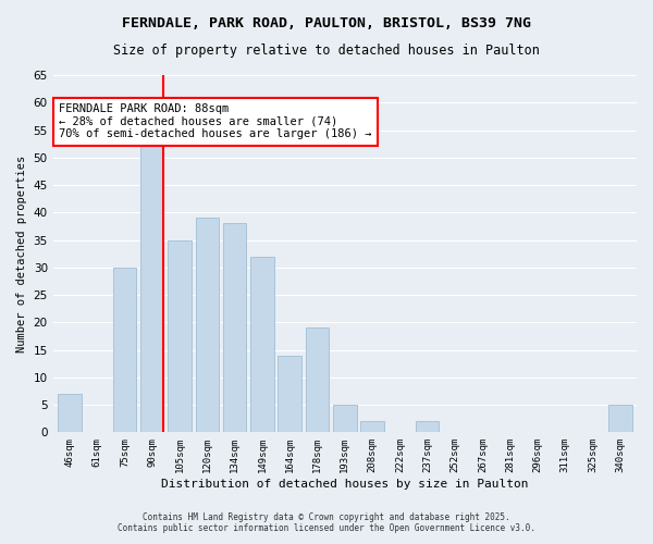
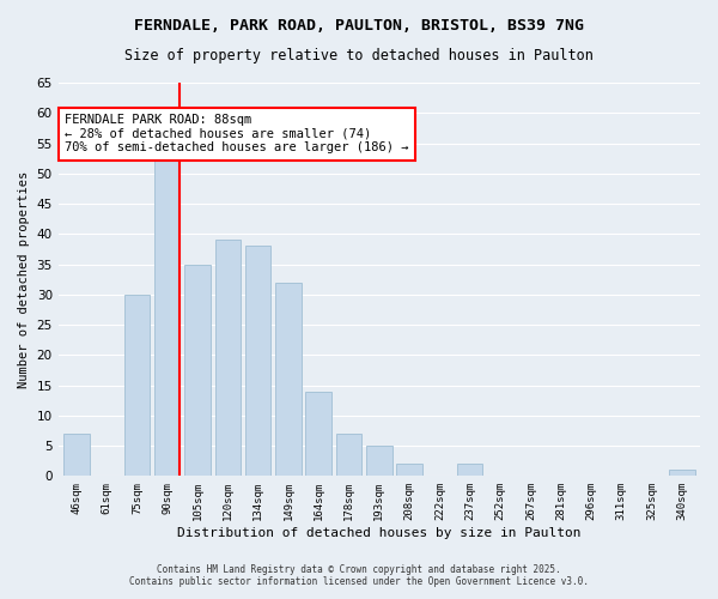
178sqm: 19 -> 7
340sqm: 5 -> 1
